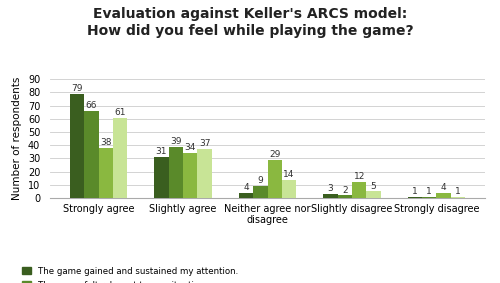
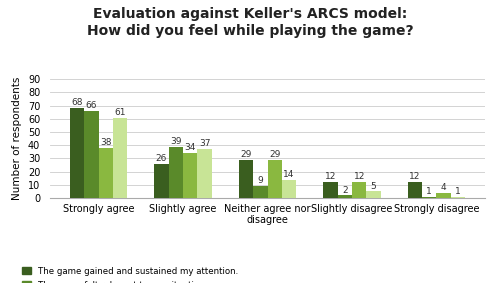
The game gained and sustained my attention./Strongly agree: 79 -> 68
The game gained and sustained my attention./Slightly agree: 31 -> 26
The game gained and sustained my attention./Neither agree nor disagree: 4 -> 29
The game gained and sustained my attention./Slightly disagree: 3 -> 12
The game gained and sustained my attention./Strongly disagree: 1 -> 12
